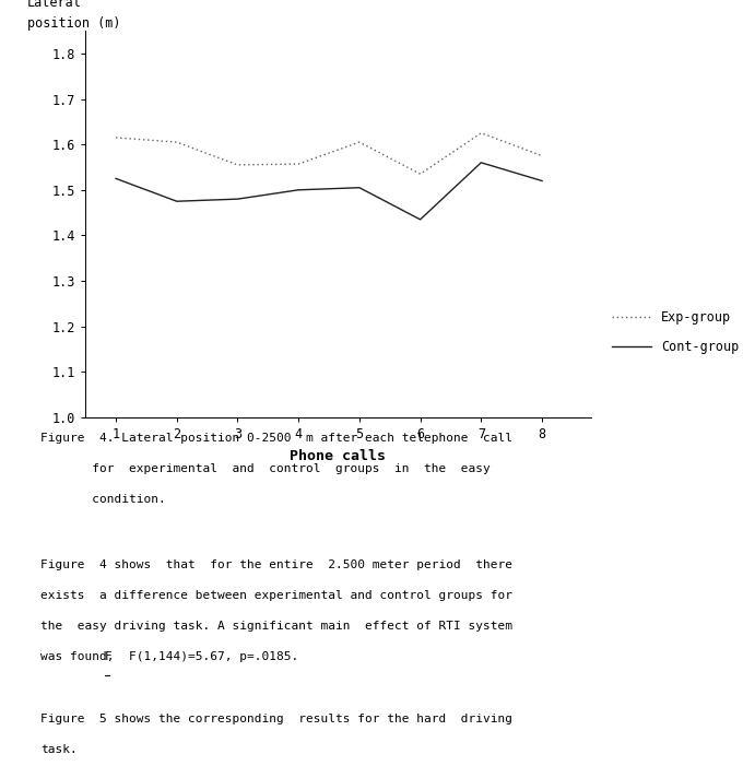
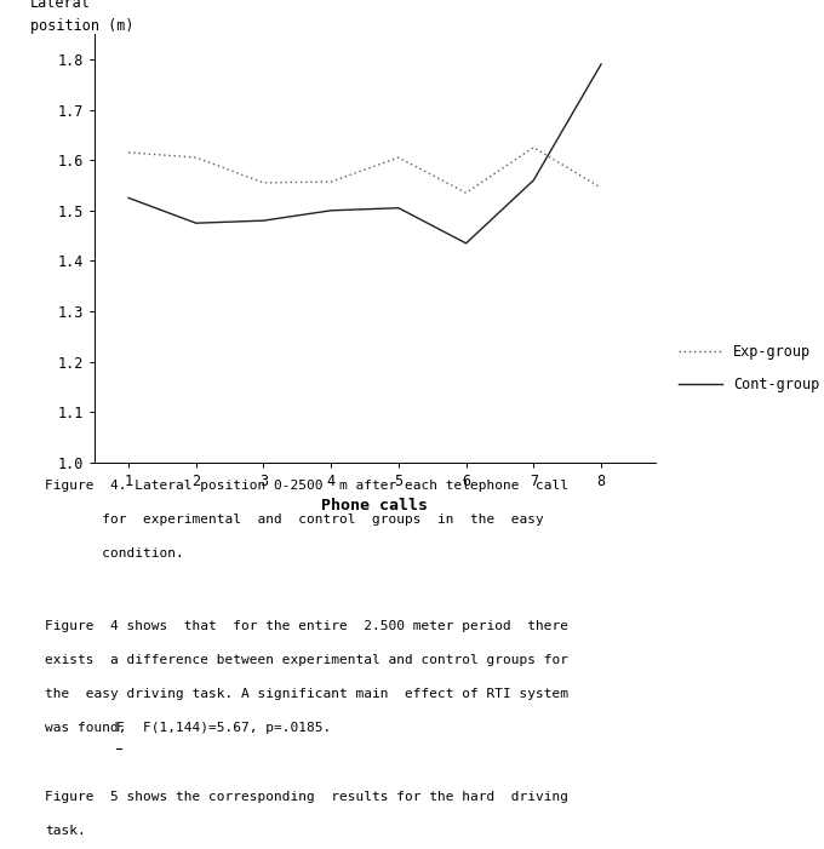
Exp-group/8: 1.575 -> 1.545
Cont-group/8: 1.520 -> 1.790
